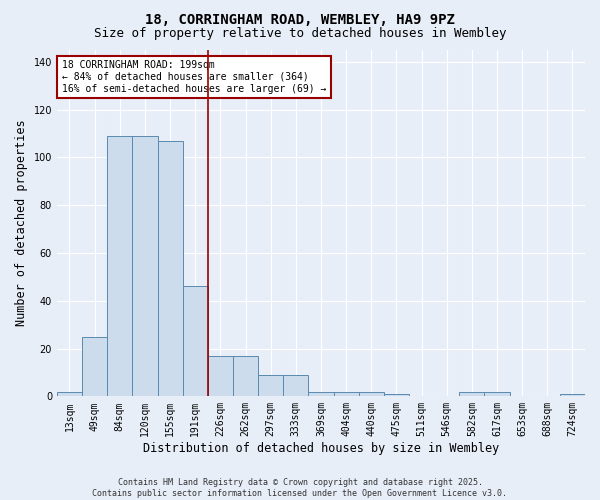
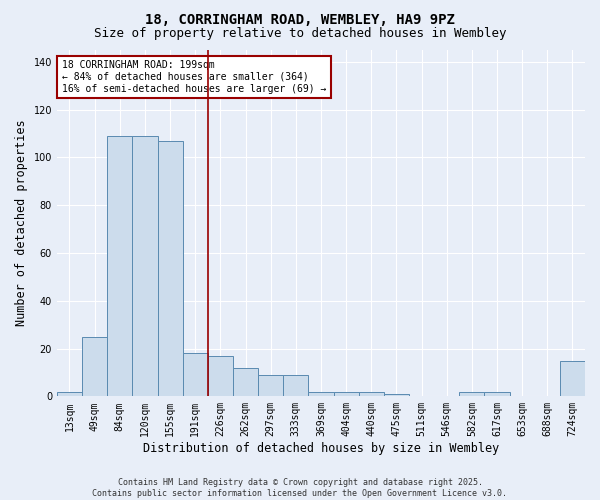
191sqm: 46 -> 18
262sqm: 17 -> 12
724sqm: 1 -> 15
